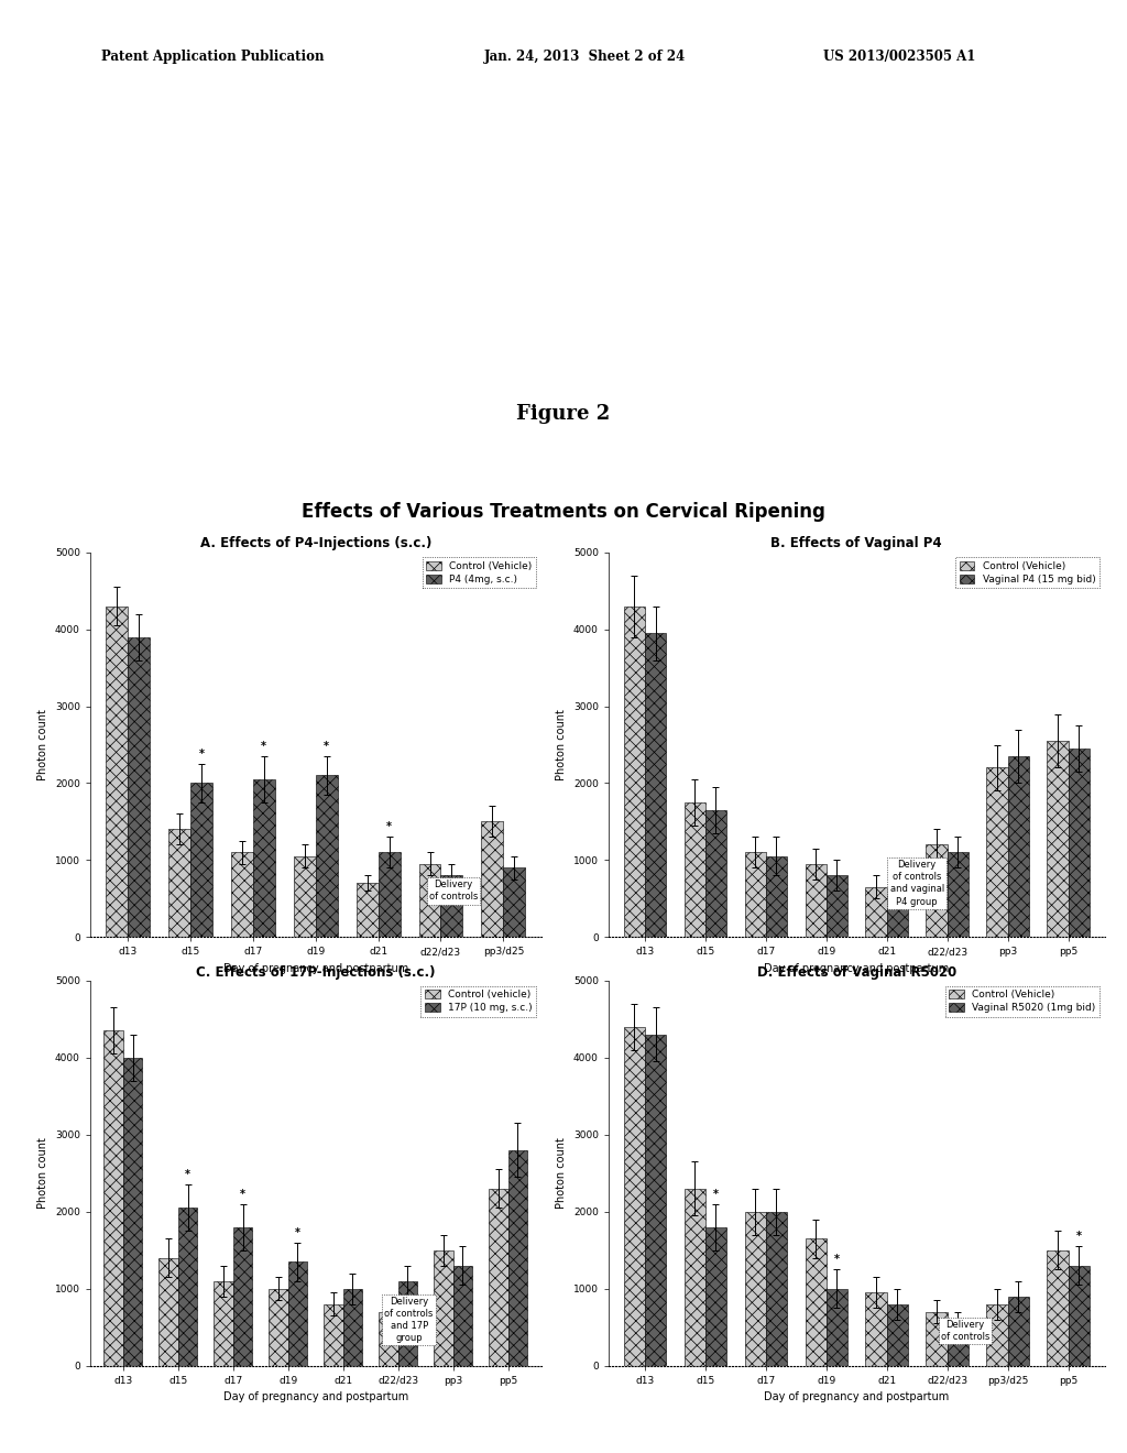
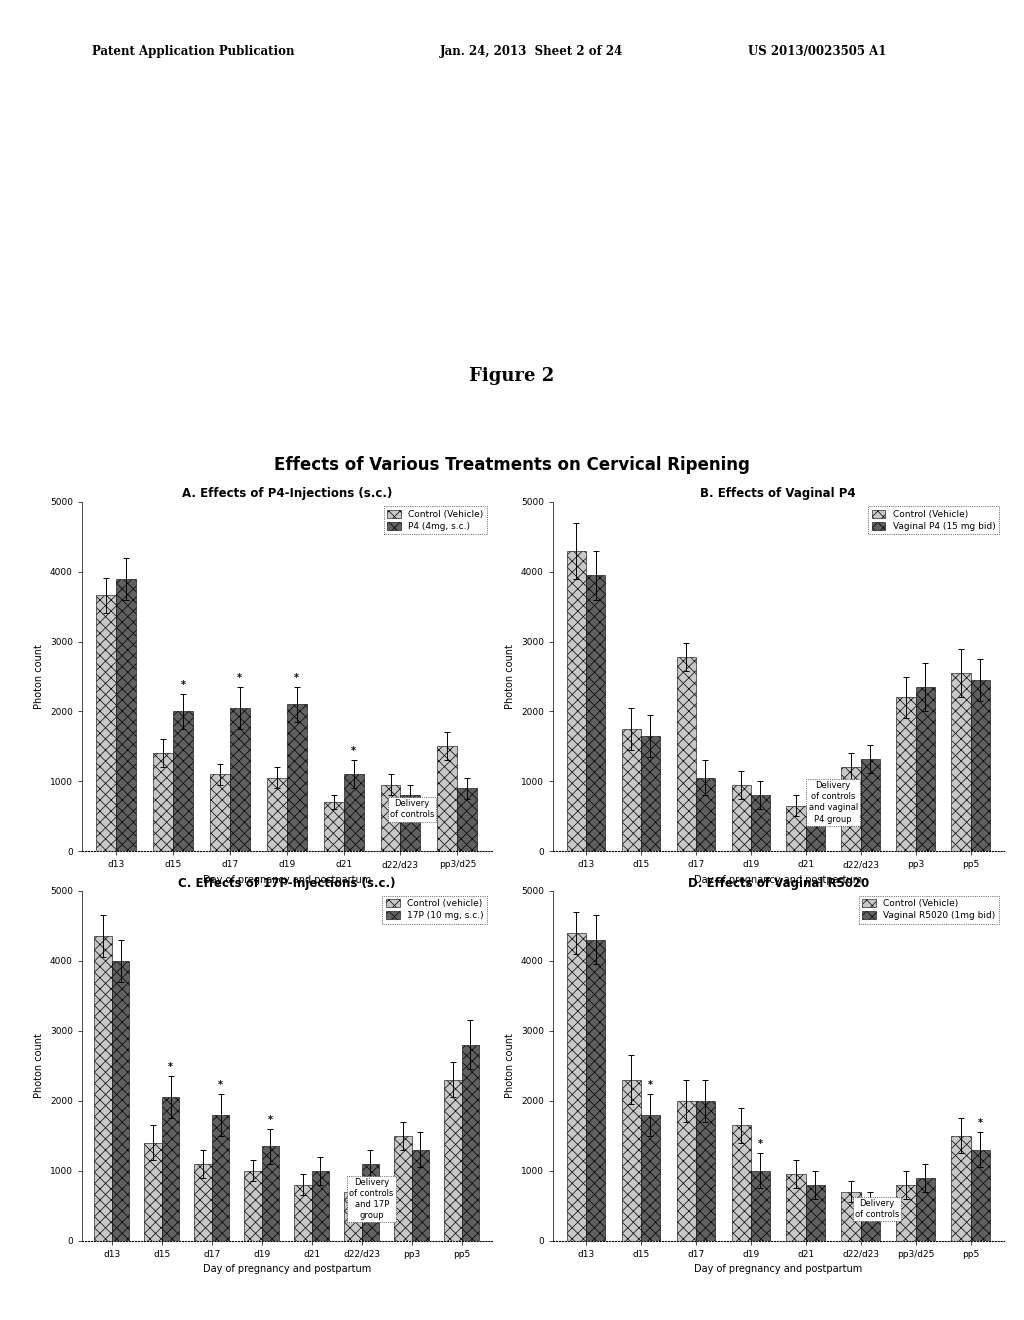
A. Effects of P4-Injections (s.c.)/Control (Vehicle)/d13: 4300 -> 3660
B. Effects of Vaginal P4/Control (Vehicle)/d17: 1100 -> 2780
B. Effects of Vaginal P4/Vaginal P4 (15 mg bid)/d22/d23: 1100 -> 1320
